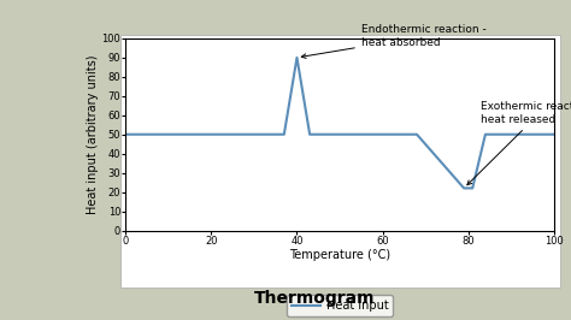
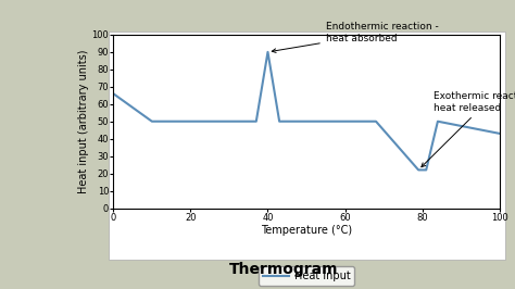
0: 50 -> 66
100: 50 -> 43
